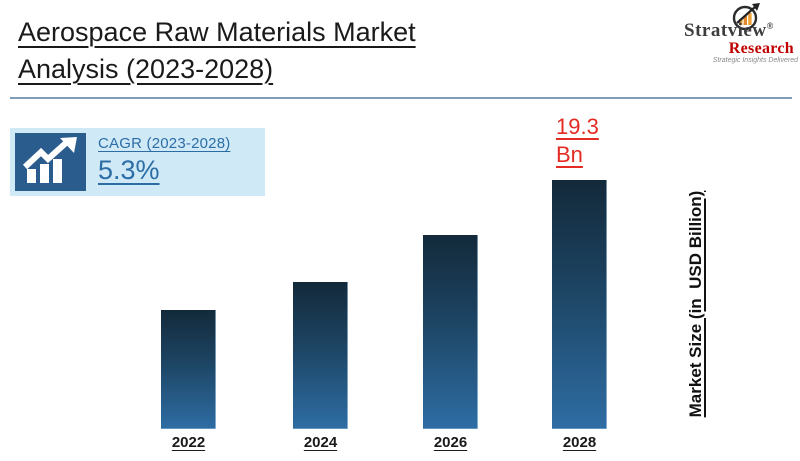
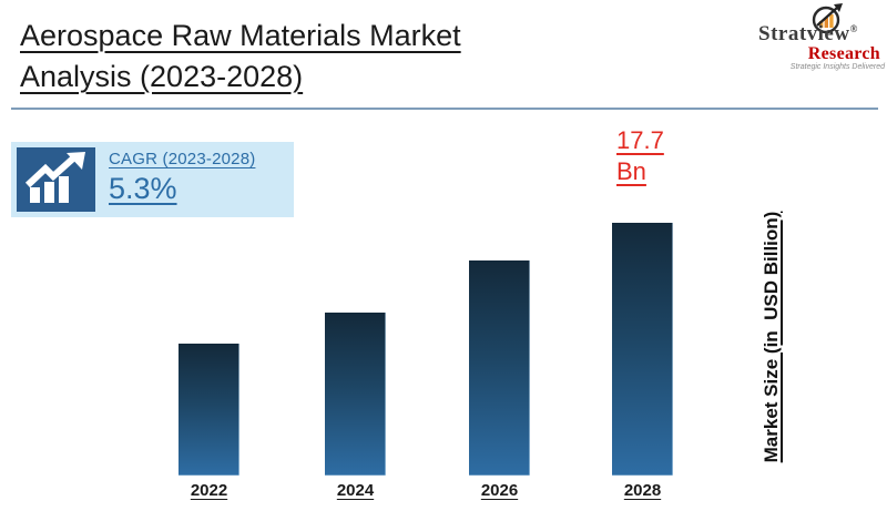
2028: 19.3 -> 17.7
